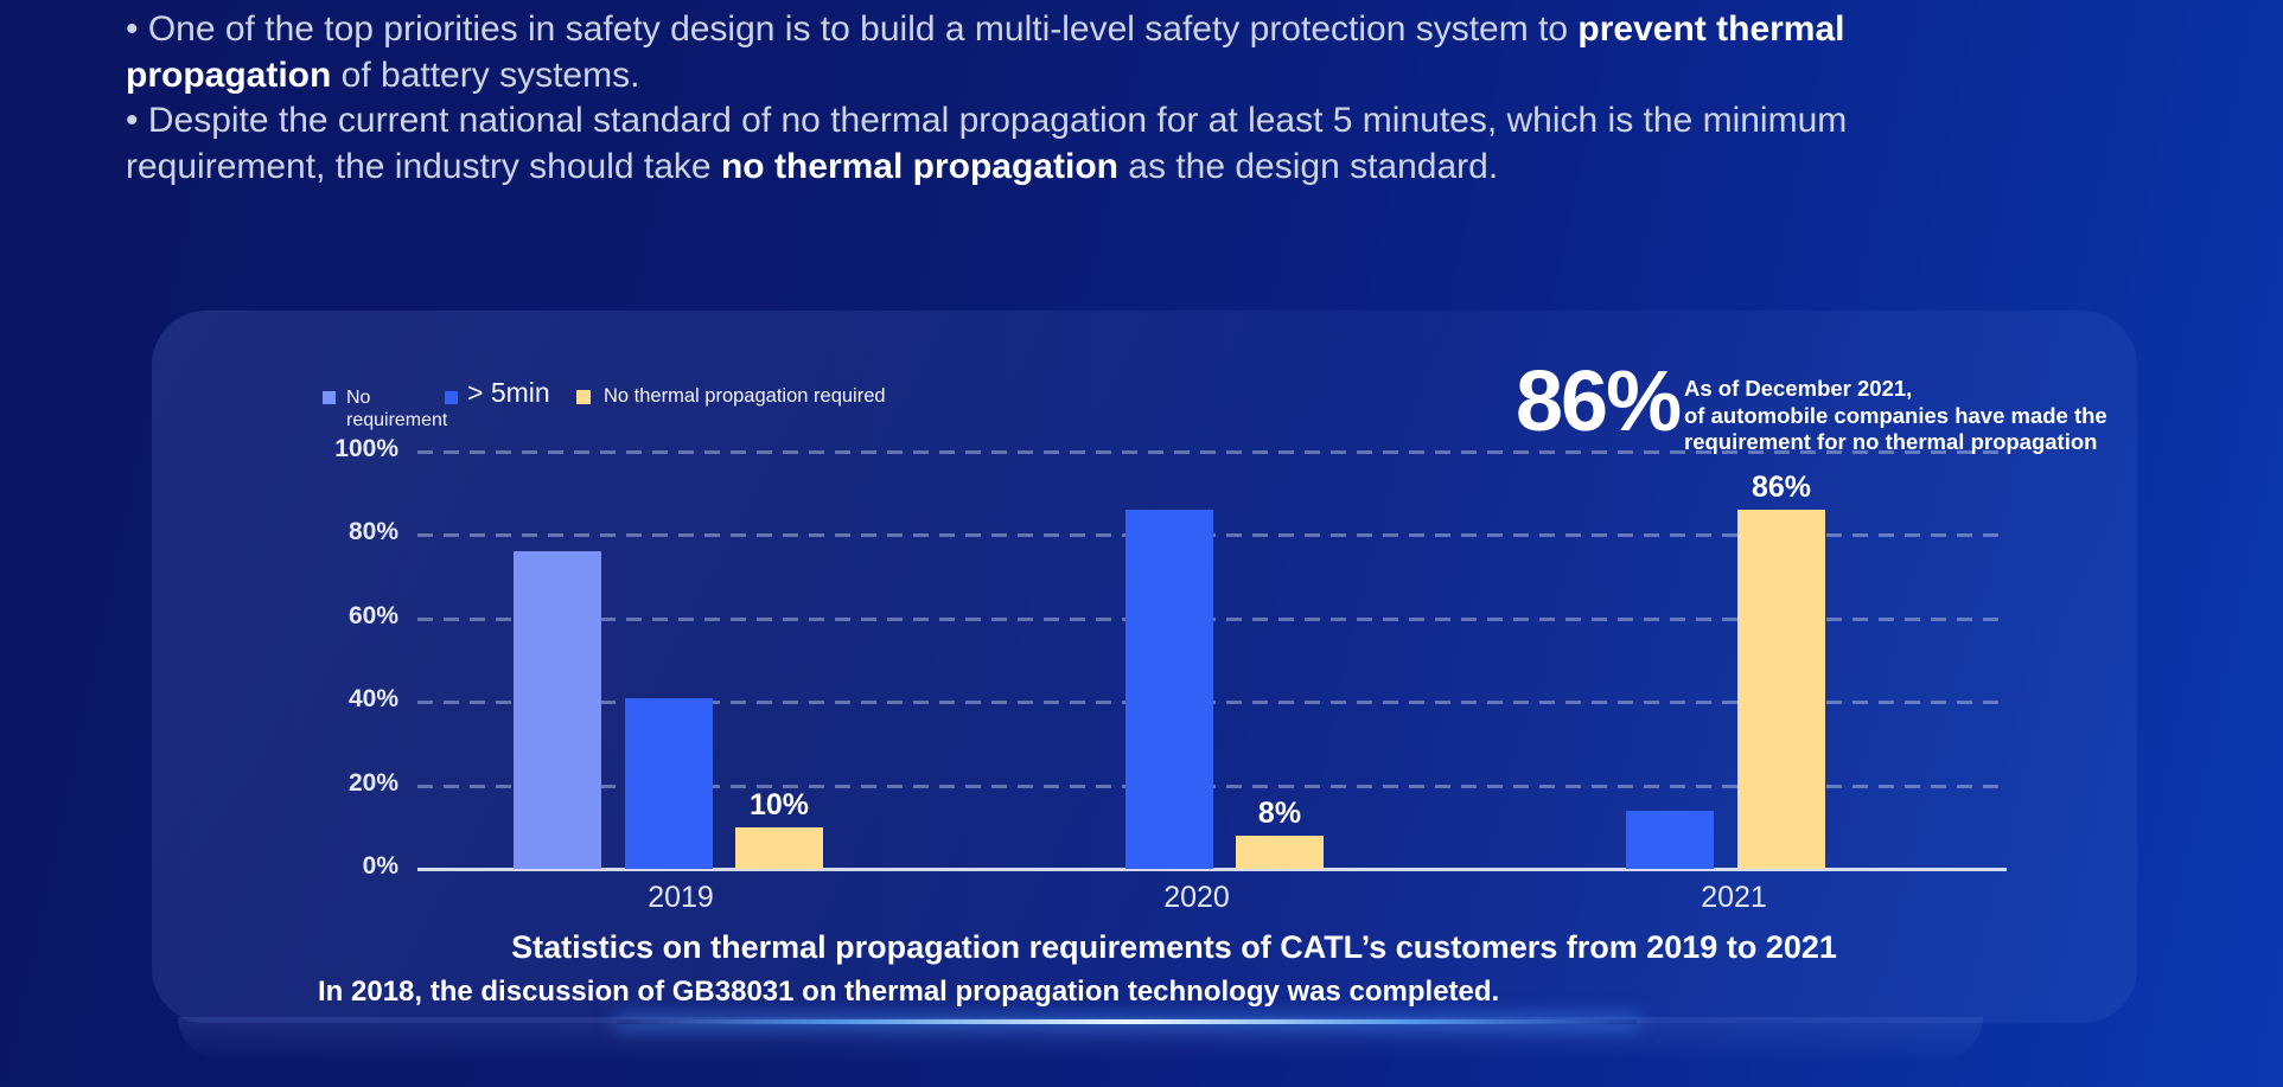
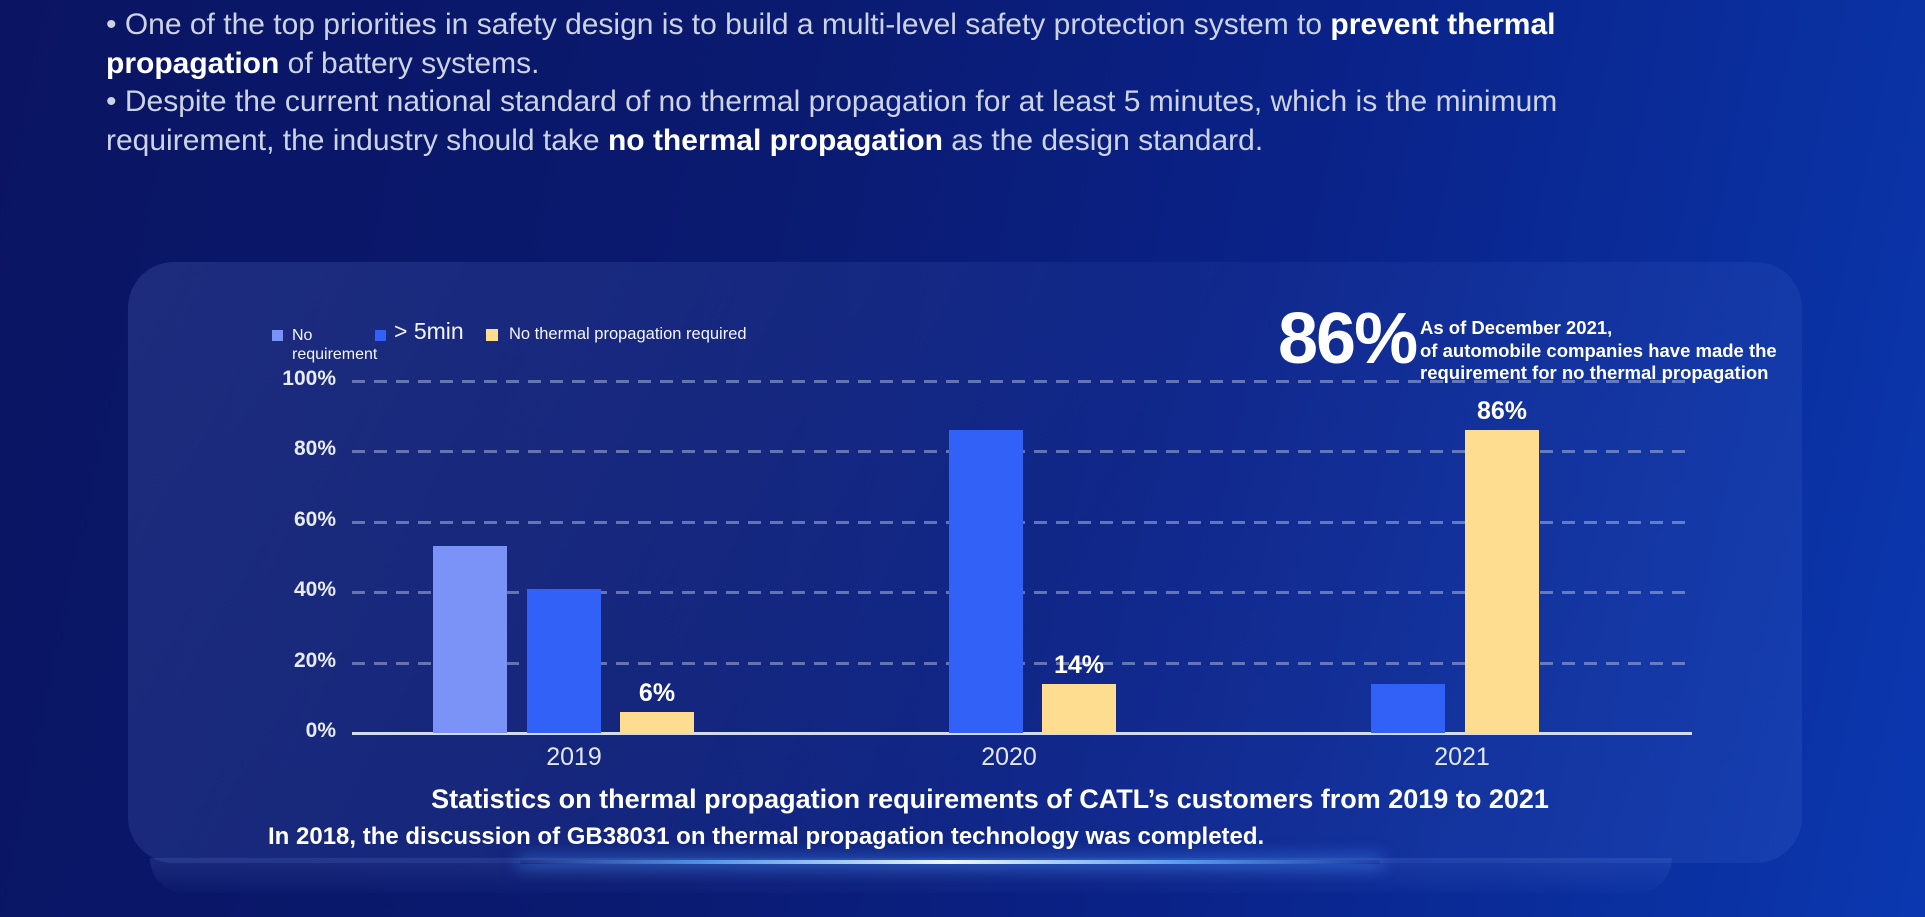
No requirement/2019: 76% -> 53%
No thermal propagation required/2019: 10% -> 6%
No thermal propagation required/2020: 8% -> 14%
